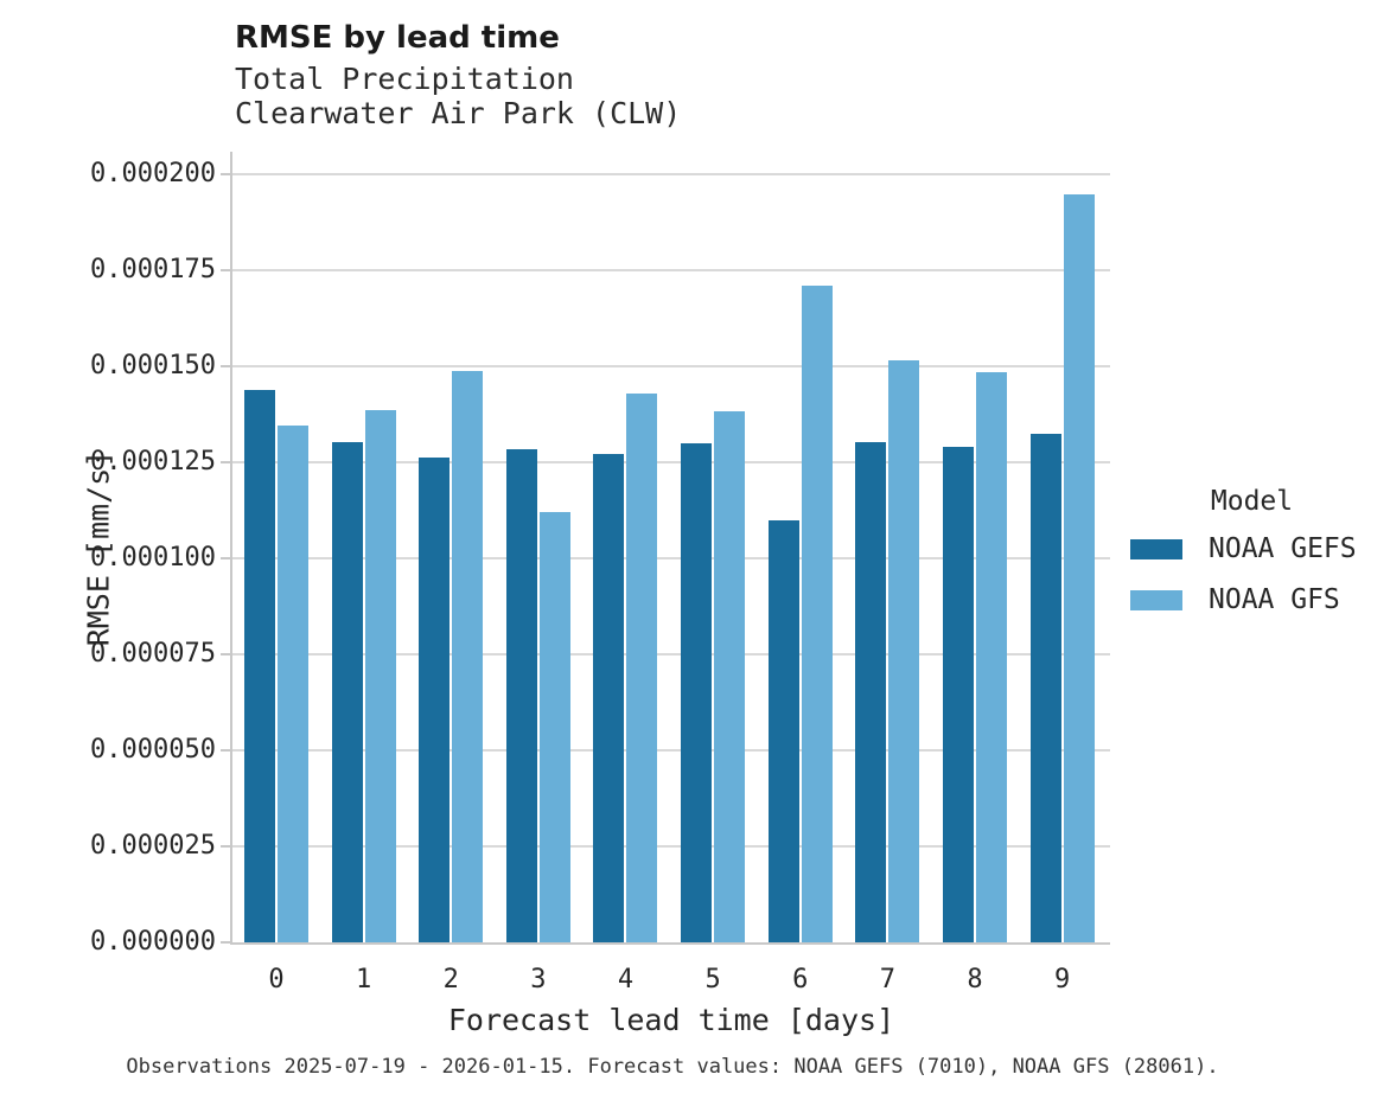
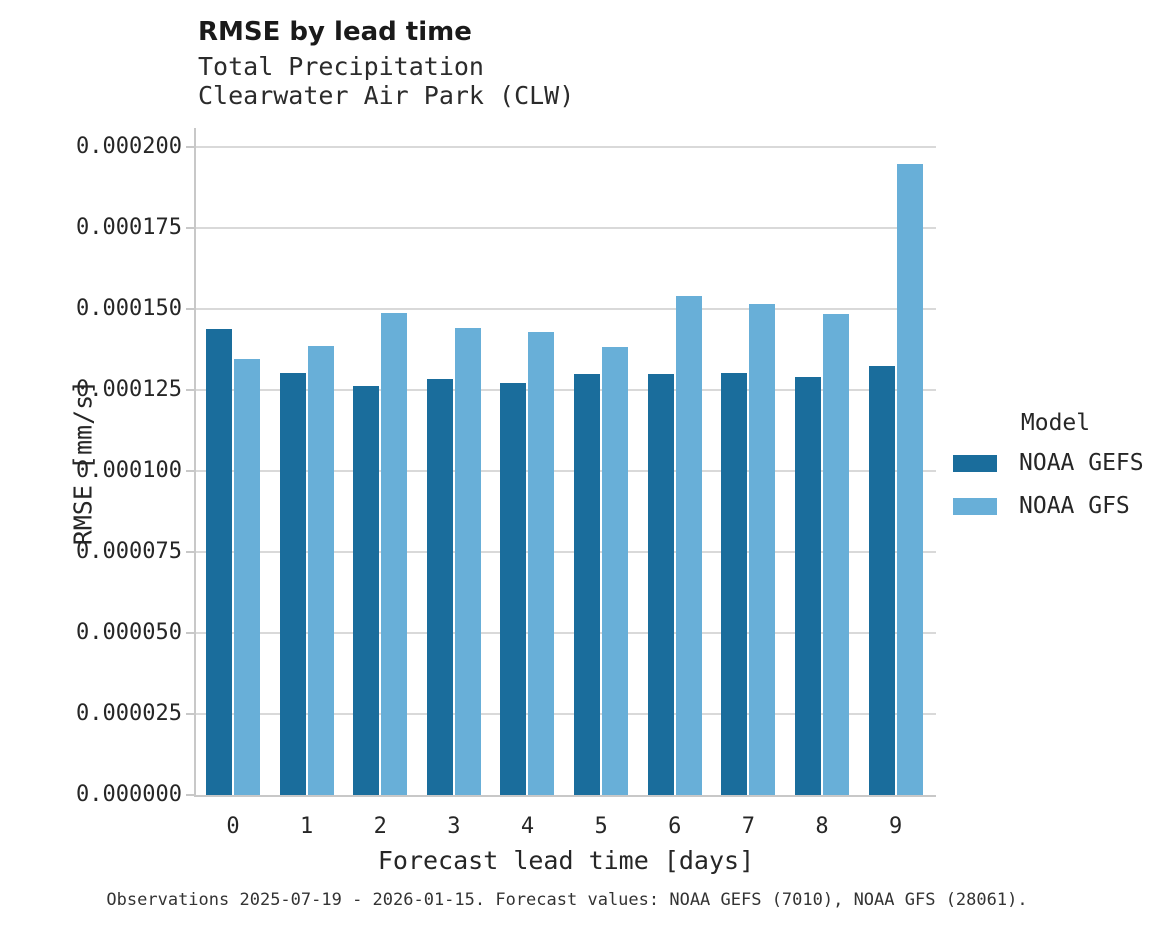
NOAA GFS/3: 0.000112 -> 0.000144
NOAA GEFS/6: 0.000110 -> 0.000130
NOAA GFS/6: 0.000171 -> 0.000154
